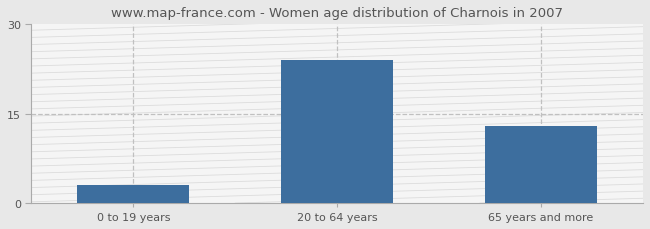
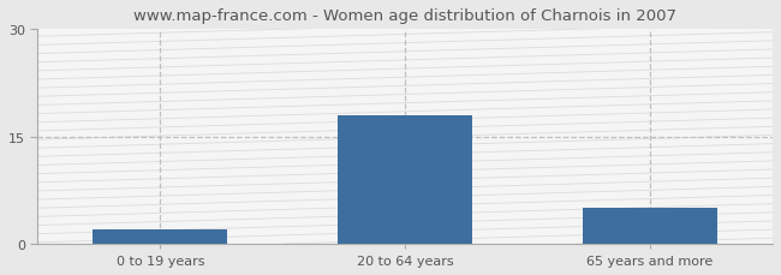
0 to 19 years: 3 -> 2
20 to 64 years: 24 -> 18
65 years and more: 13 -> 5
